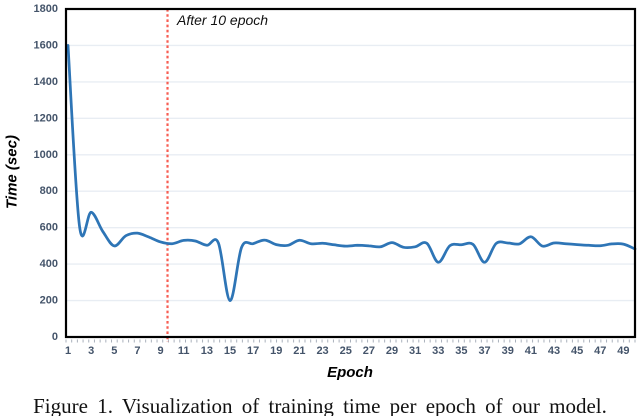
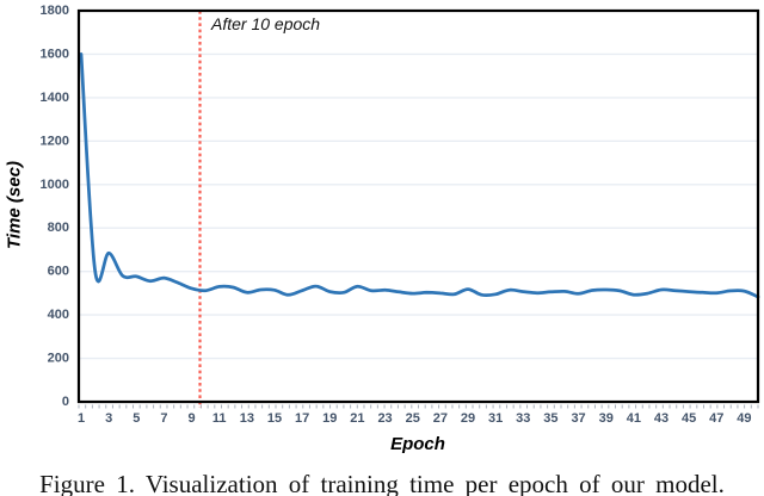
5: 500 -> 580
15: 200 -> 510
33: 410 -> 510
37: 410 -> 500
41: 550 -> 490
